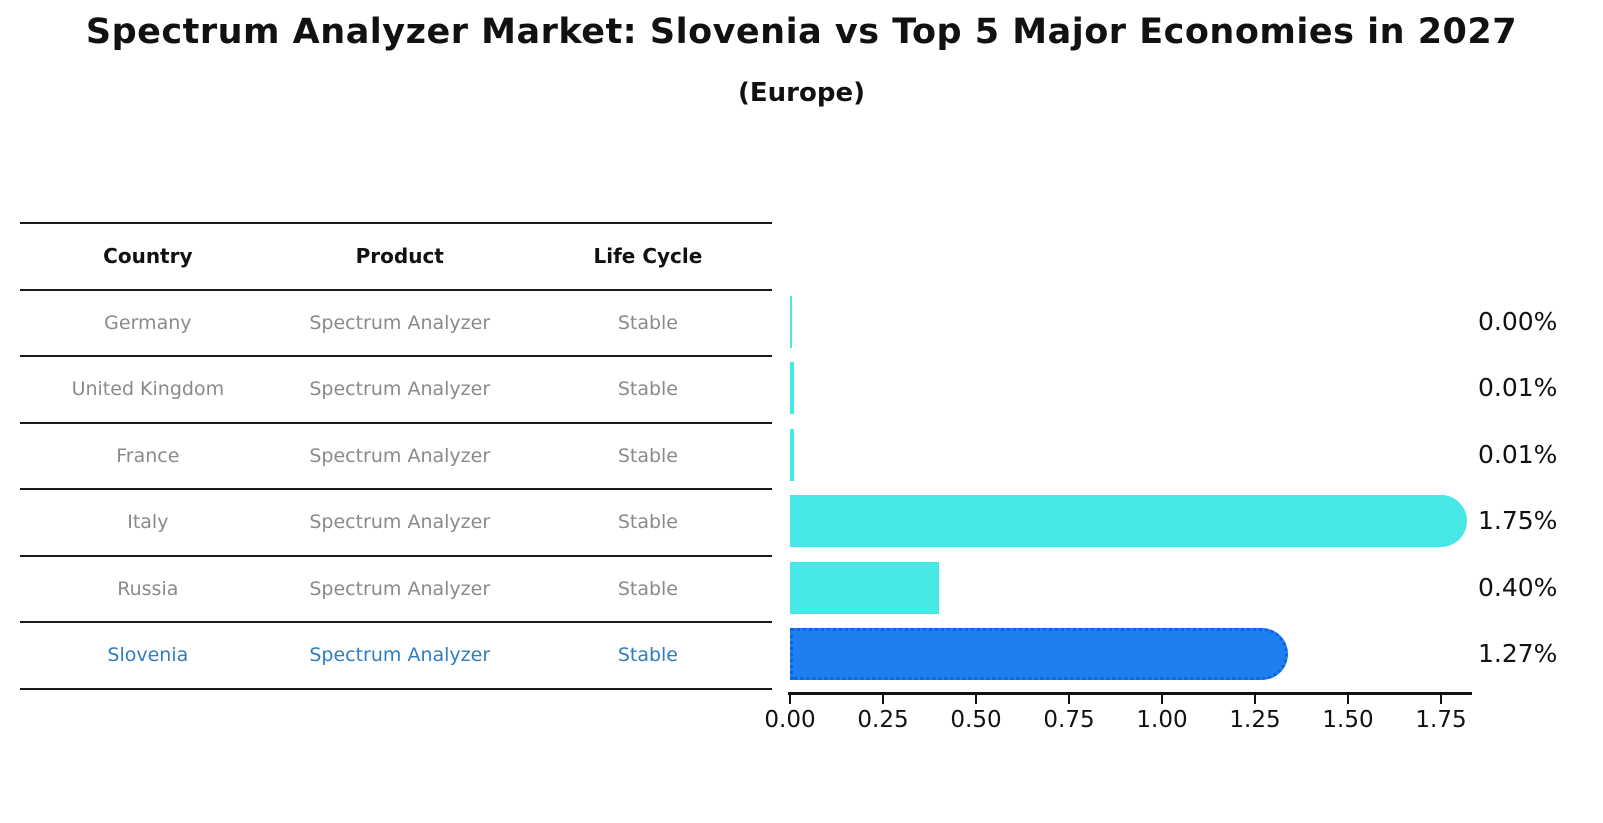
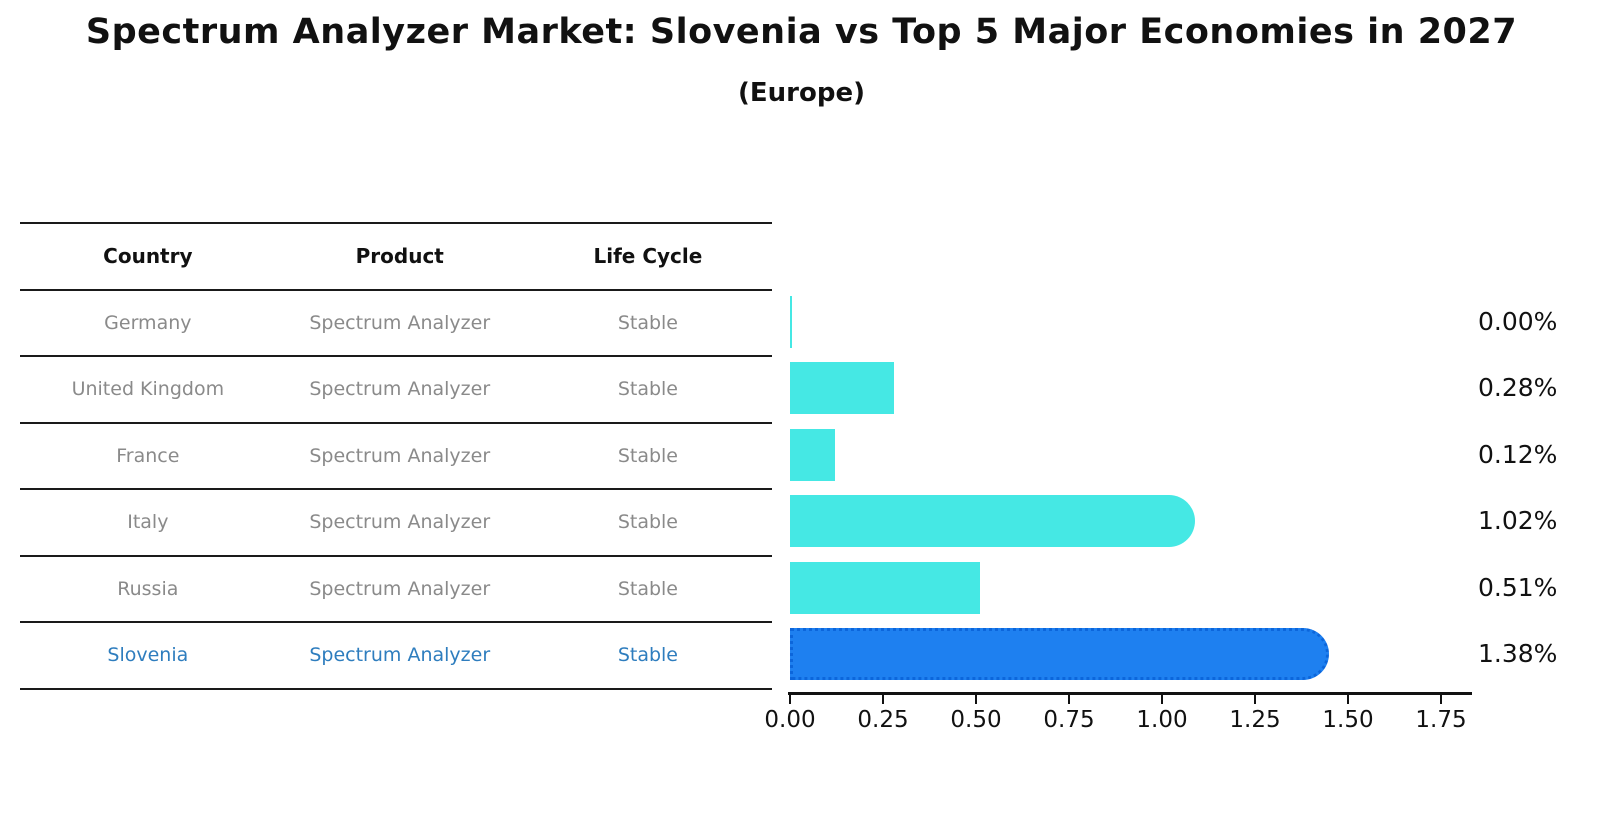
United Kingdom: 0.01% -> 0.28%
France: 0.01% -> 0.12%
Italy: 1.75% -> 1.02%
Russia: 0.40% -> 0.51%
Slovenia: 1.27% -> 1.38%
